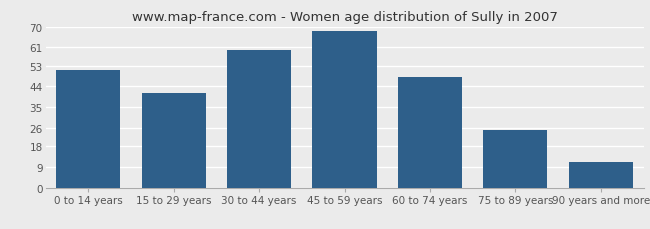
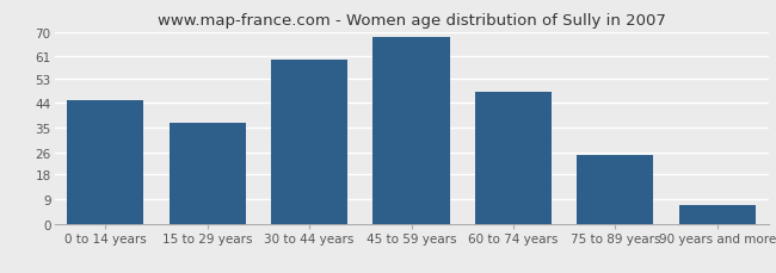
0 to 14 years: 51 -> 45
15 to 29 years: 41 -> 37
90 years and more: 11 -> 7
